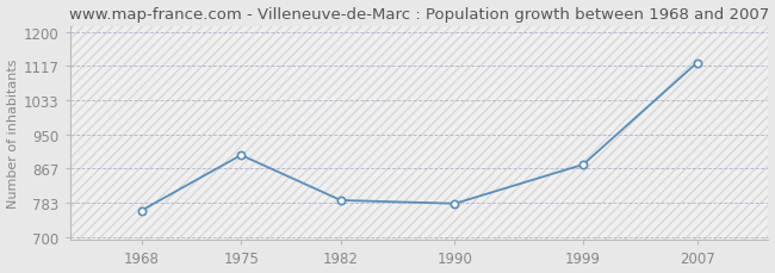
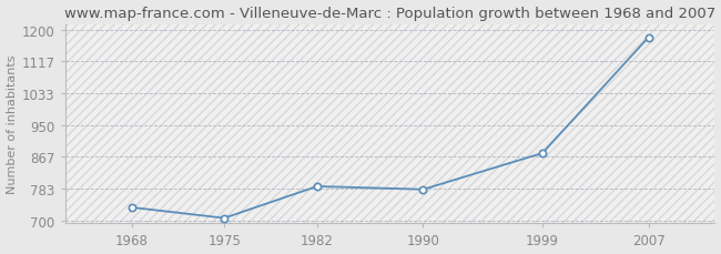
1968: 765 -> 735
1975: 900 -> 707
2007: 1125 -> 1180
